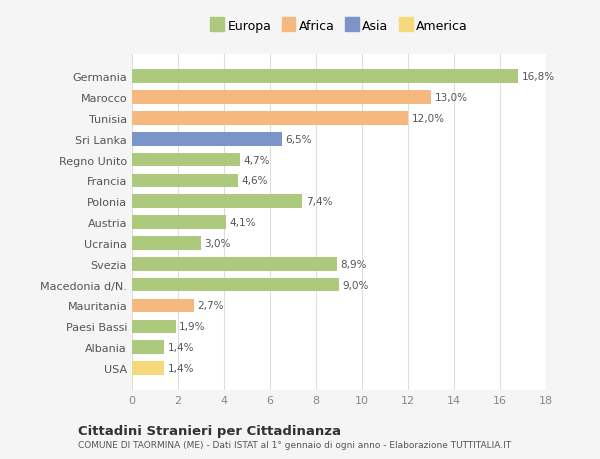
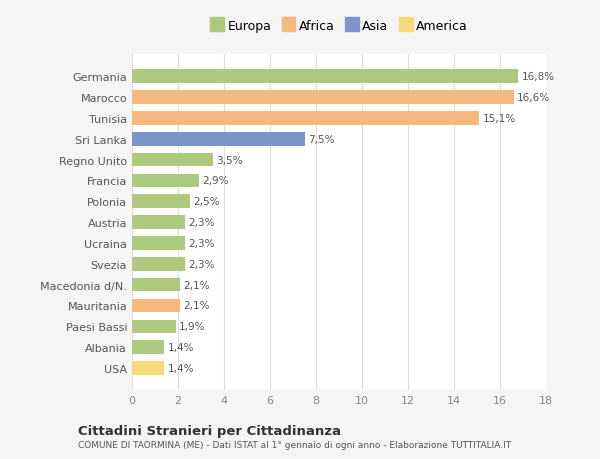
Marocco: 13,0% -> 16,6%
Tunisia: 12,0% -> 15,1%
Sri Lanka: 6,5% -> 7,5%
Regno Unito: 4,7% -> 3,5%
Francia: 4,6% -> 2,9%
Polonia: 7,4% -> 2,5%
Austria: 4,1% -> 2,3%
Ucraina: 3,0% -> 2,3%
Svezia: 8,9% -> 2,3%
Macedonia d/N.: 9,0% -> 2,1%
Mauritania: 2,7% -> 2,1%
